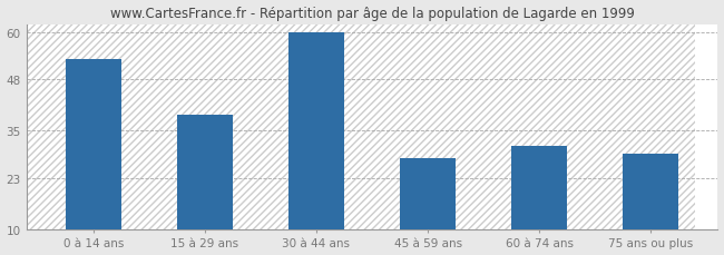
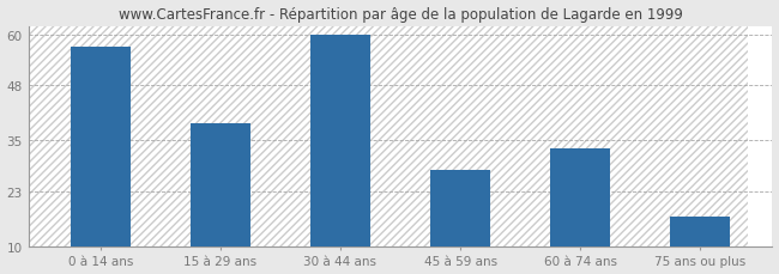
0 à 14 ans: 53 -> 57
60 à 74 ans: 31 -> 33
75 ans ou plus: 29 -> 17
